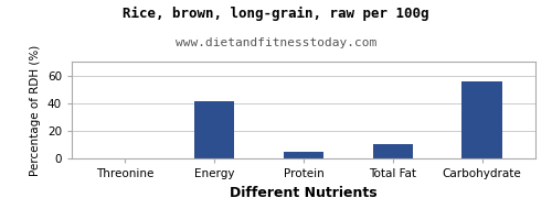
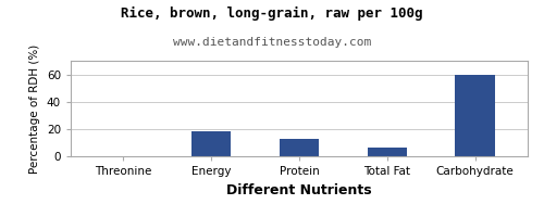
Energy: 41 -> 18
Protein: 5 -> 13
Total Fat: 10 -> 6
Carbohydrate: 56 -> 60
